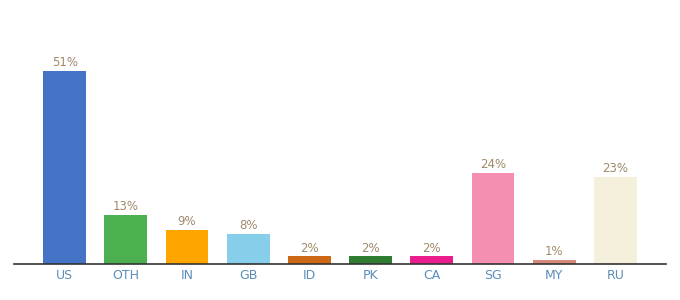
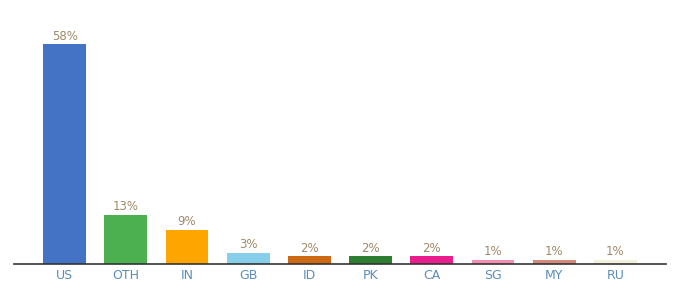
US: 51% -> 58%
GB: 8% -> 3%
SG: 24% -> 1%
RU: 23% -> 1%
